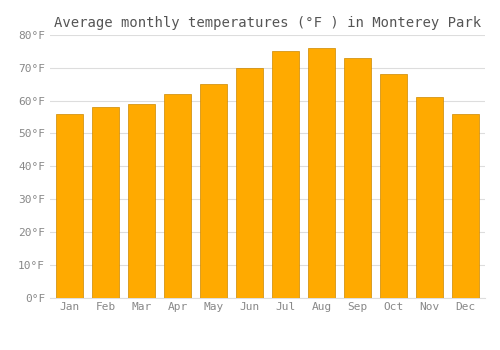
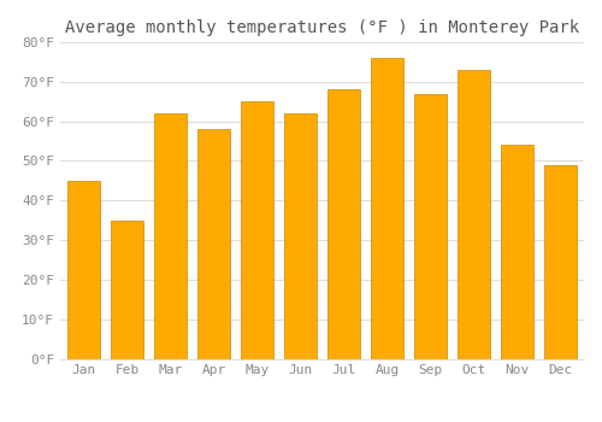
Jan: 56°F -> 45°F
Feb: 58°F -> 35°F
Mar: 59°F -> 62°F
Apr: 62°F -> 58°F
Jun: 70°F -> 62°F
Jul: 75°F -> 68°F
Sep: 73°F -> 67°F
Oct: 68°F -> 73°F
Nov: 61°F -> 54°F
Dec: 56°F -> 49°F
